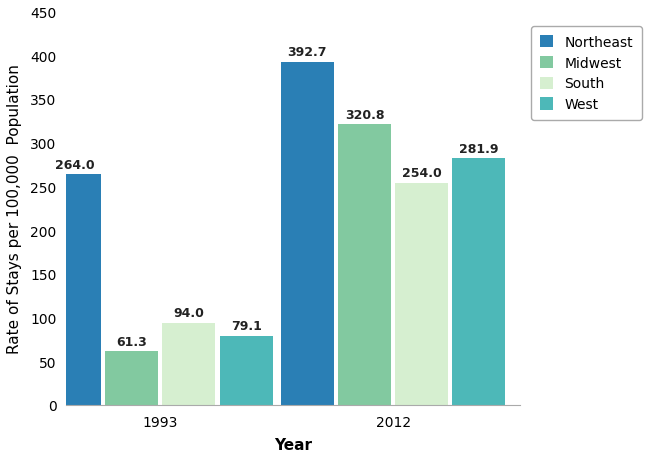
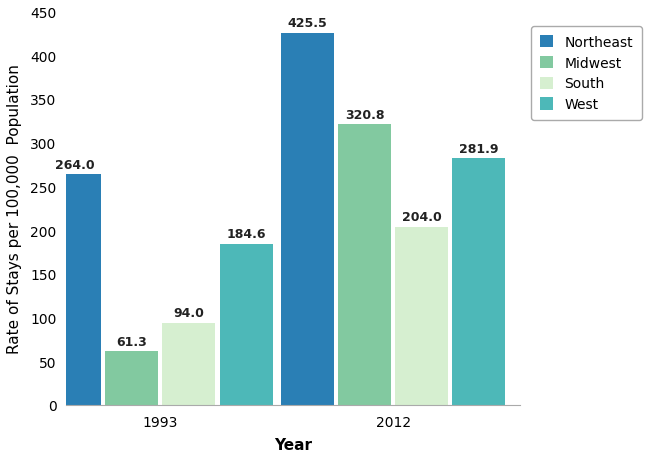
West/1993: 79.1 -> 184.6
Northeast/2012: 392.7 -> 425.5
South/2012: 254.0 -> 204.0
